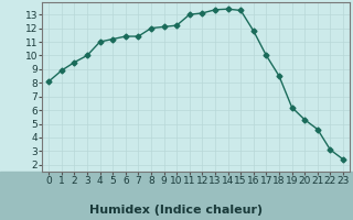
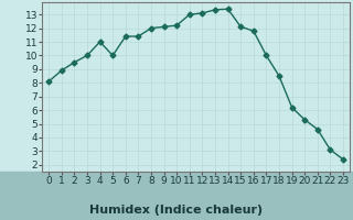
5: 11.2 -> 10.0
15: 13.3 -> 12.1
